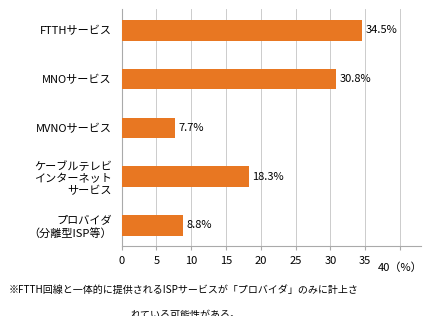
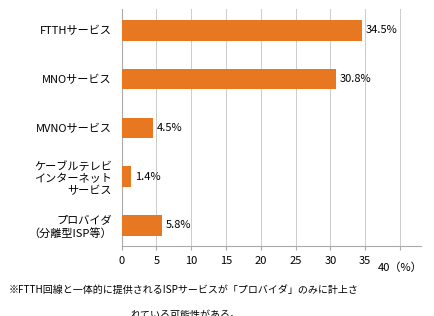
MVNOサービス: 7.7% -> 4.5%
ケーブルテレビ インターネット サービス: 18.3% -> 1.4%
プロバイダ （分離型ISP等）: 8.8% -> 5.8%
